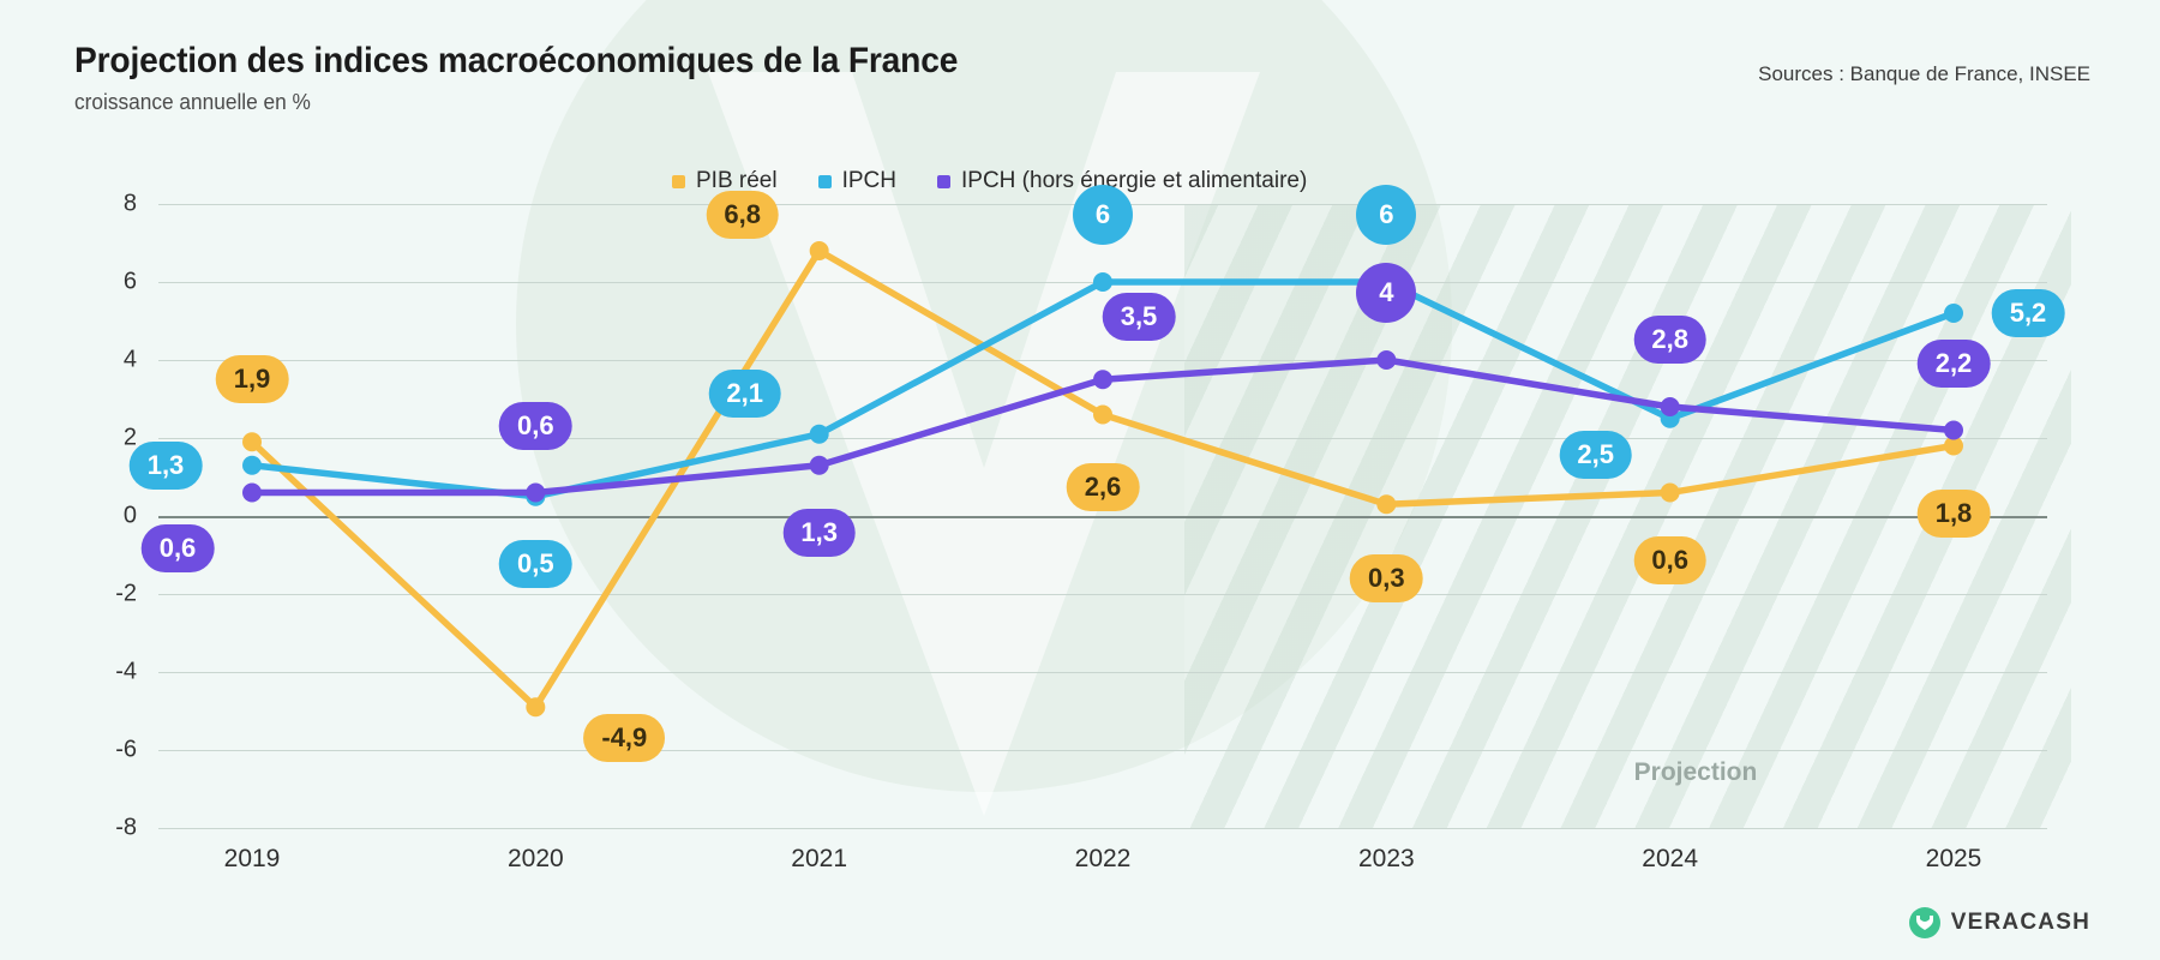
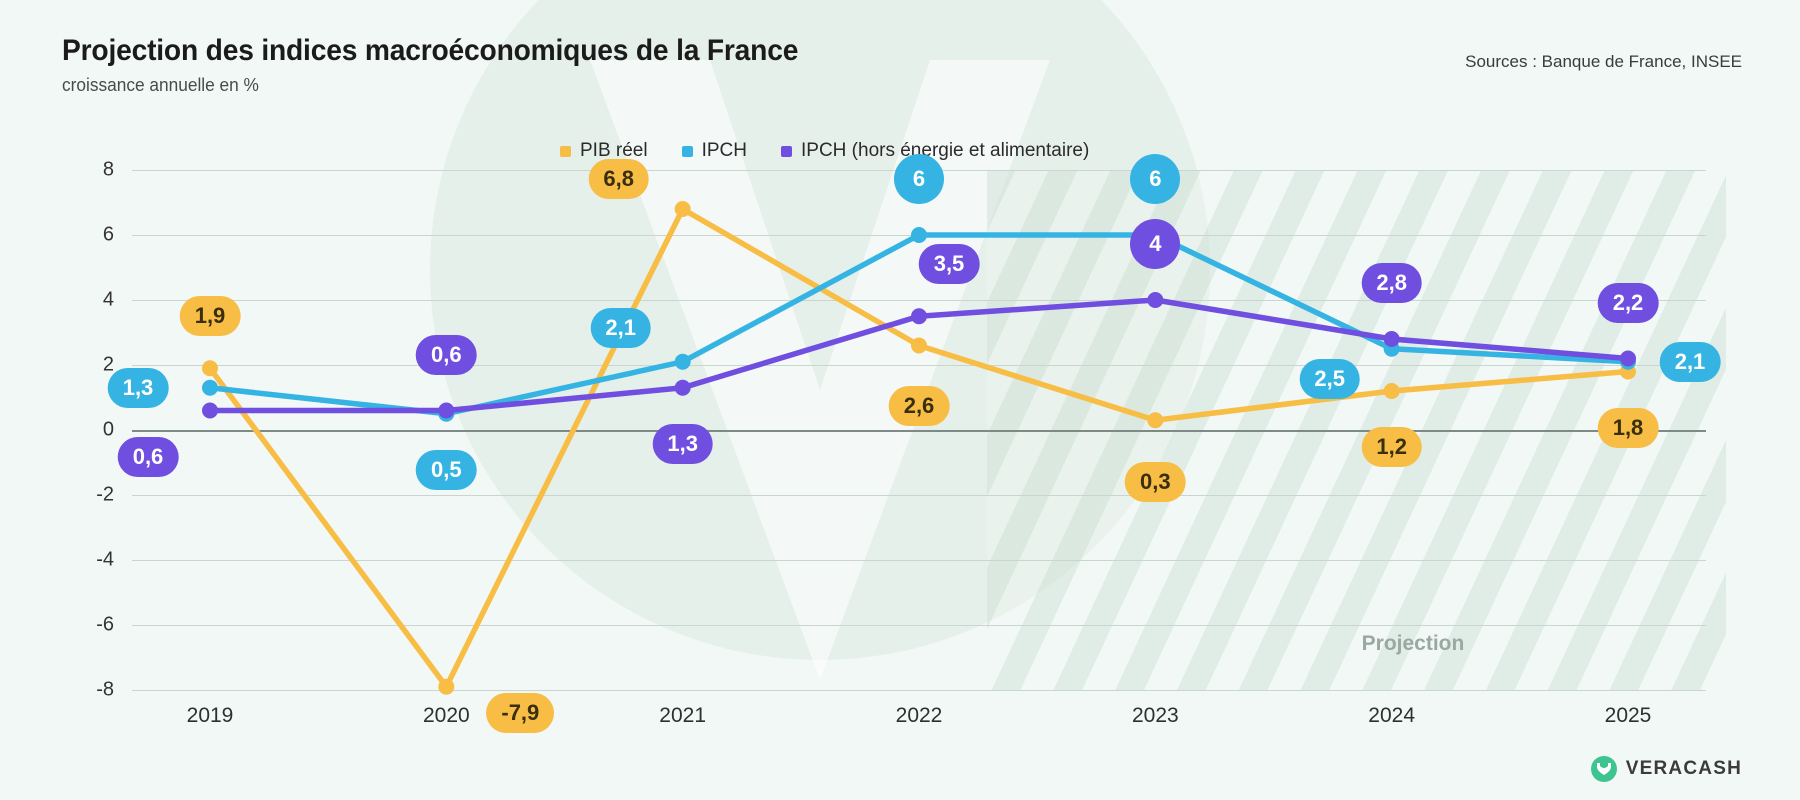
PIB réel/2020: -4,9 -> -7,9
PIB réel/2024: 0,6 -> 1,2
IPCH/2025: 5,2 -> 2,1
